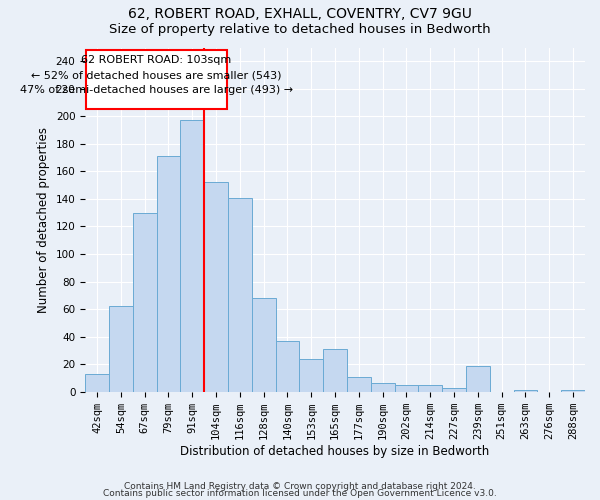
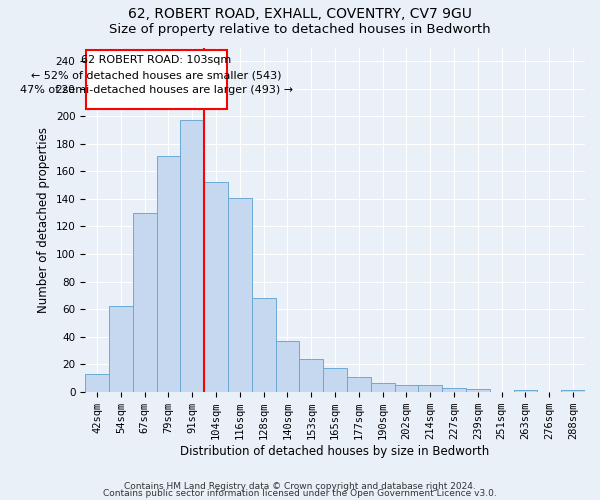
165sqm: 31 -> 17
239sqm: 19 -> 2
